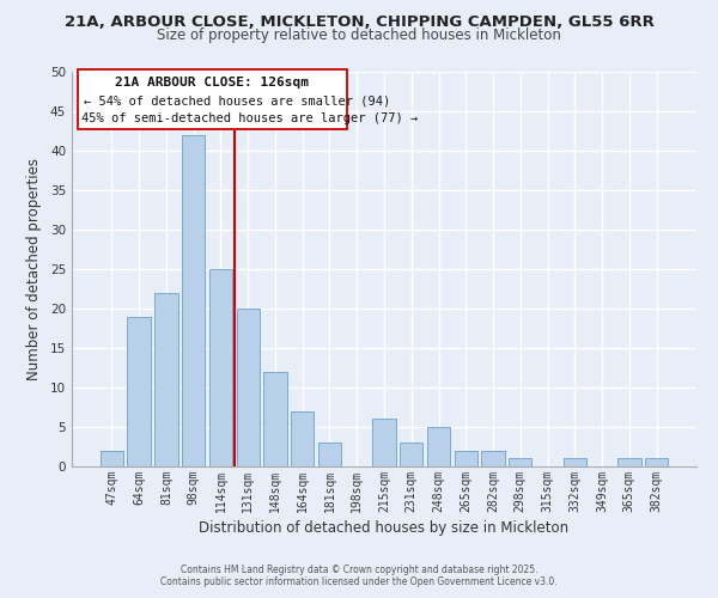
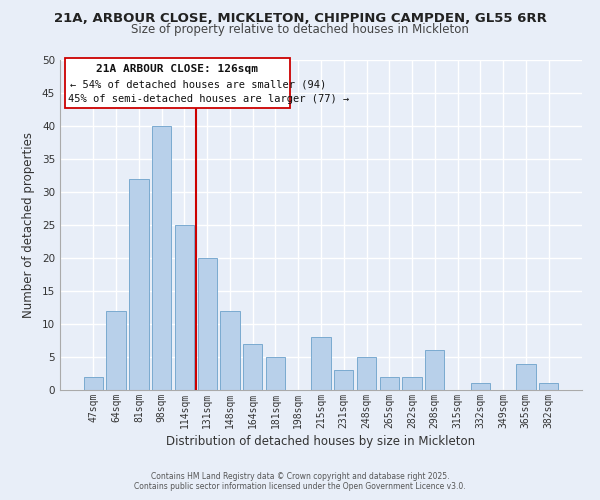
64sqm: 19 -> 12
81sqm: 22 -> 32
98sqm: 42 -> 40
181sqm: 3 -> 5
215sqm: 6 -> 8
298sqm: 1 -> 6
365sqm: 1 -> 4
